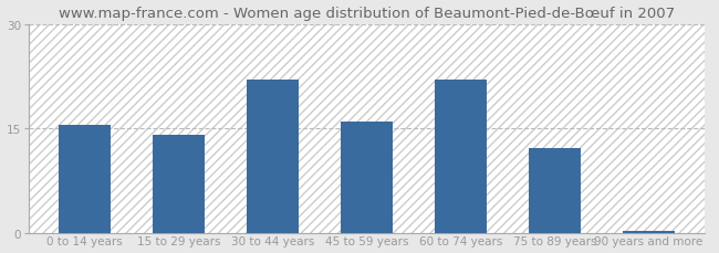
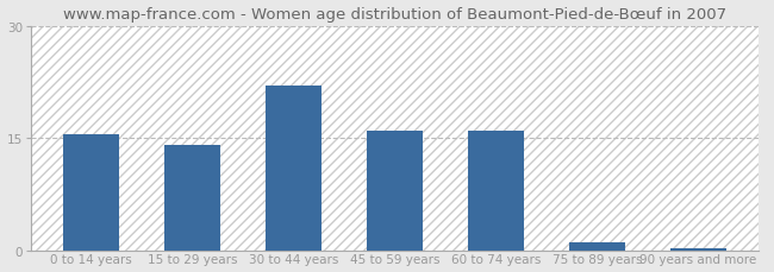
60 to 74 years: 22.0 -> 16.0
75 to 89 years: 12.2 -> 1.0
